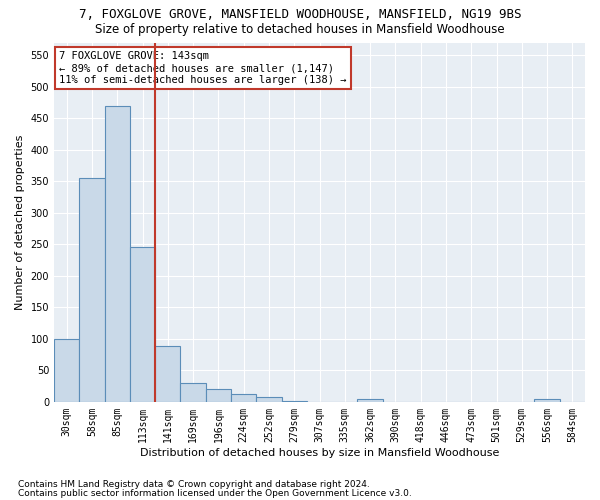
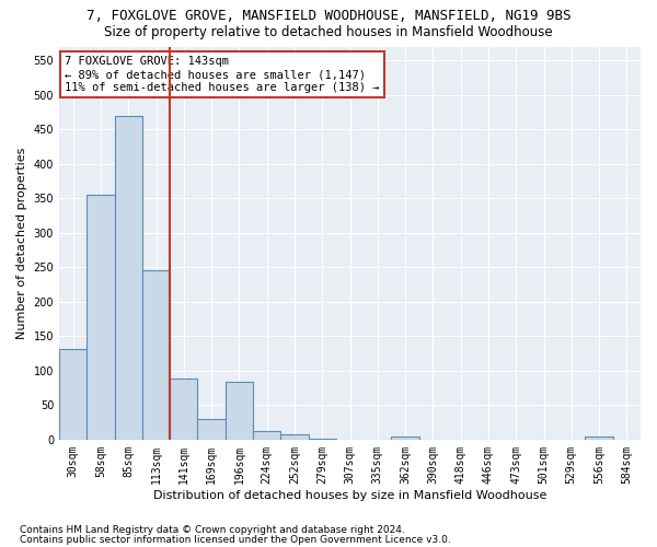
30sqm: 100 -> 132
196sqm: 20 -> 84
